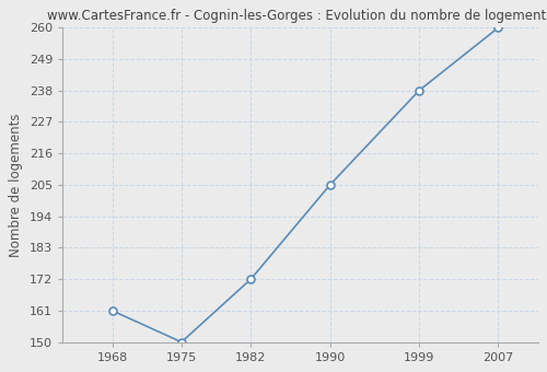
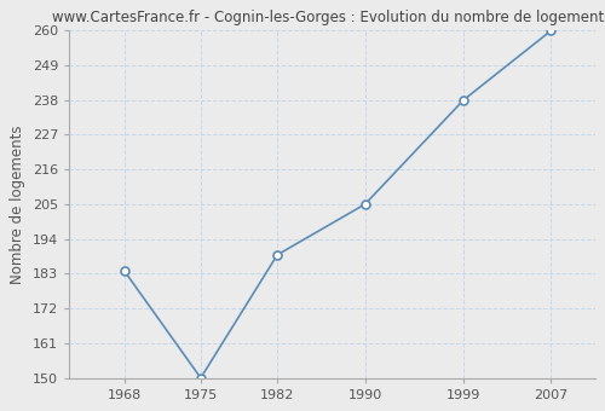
1968: 161 -> 184
1982: 172 -> 189
